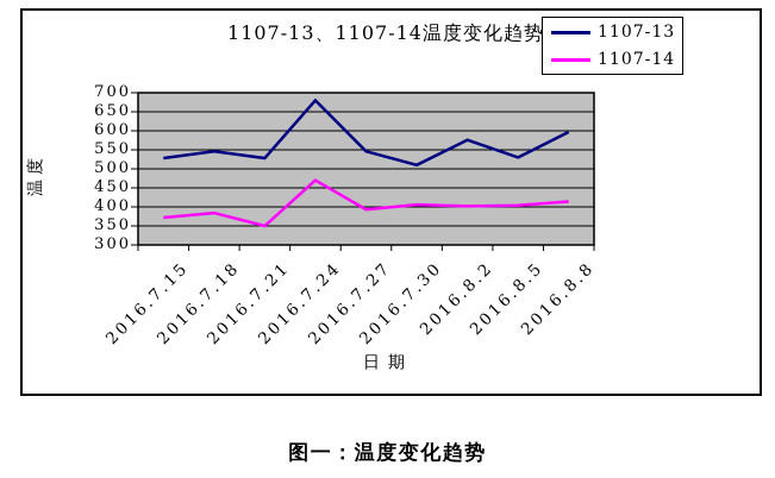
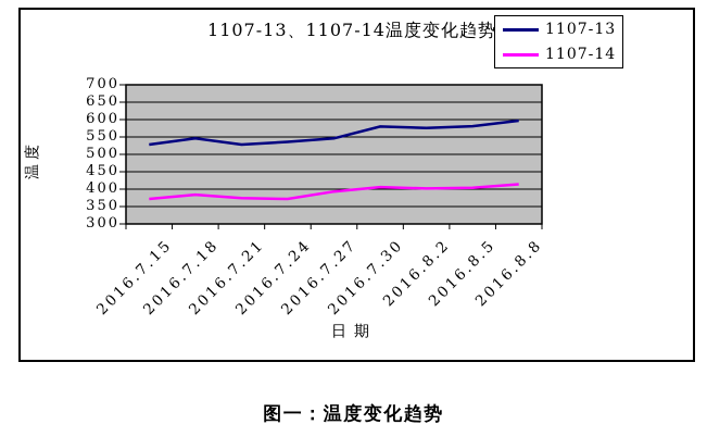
1107-14/2016.7.21: 350 -> 370
1107-13/2016.7.24: 680 -> 540
1107-14/2016.7.24: 470 -> 370
1107-13/2016.7.30: 510 -> 580
1107-13/2016.8.5: 530 -> 580
